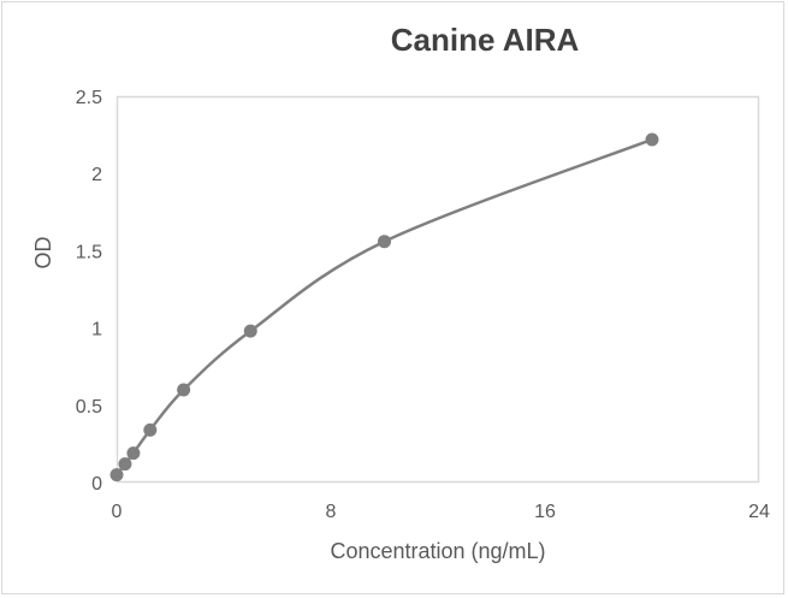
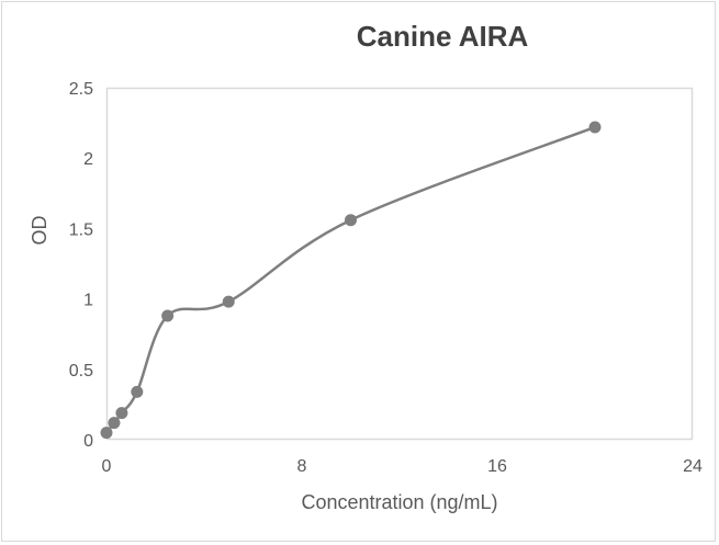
2.5: 0.60 -> 0.88
